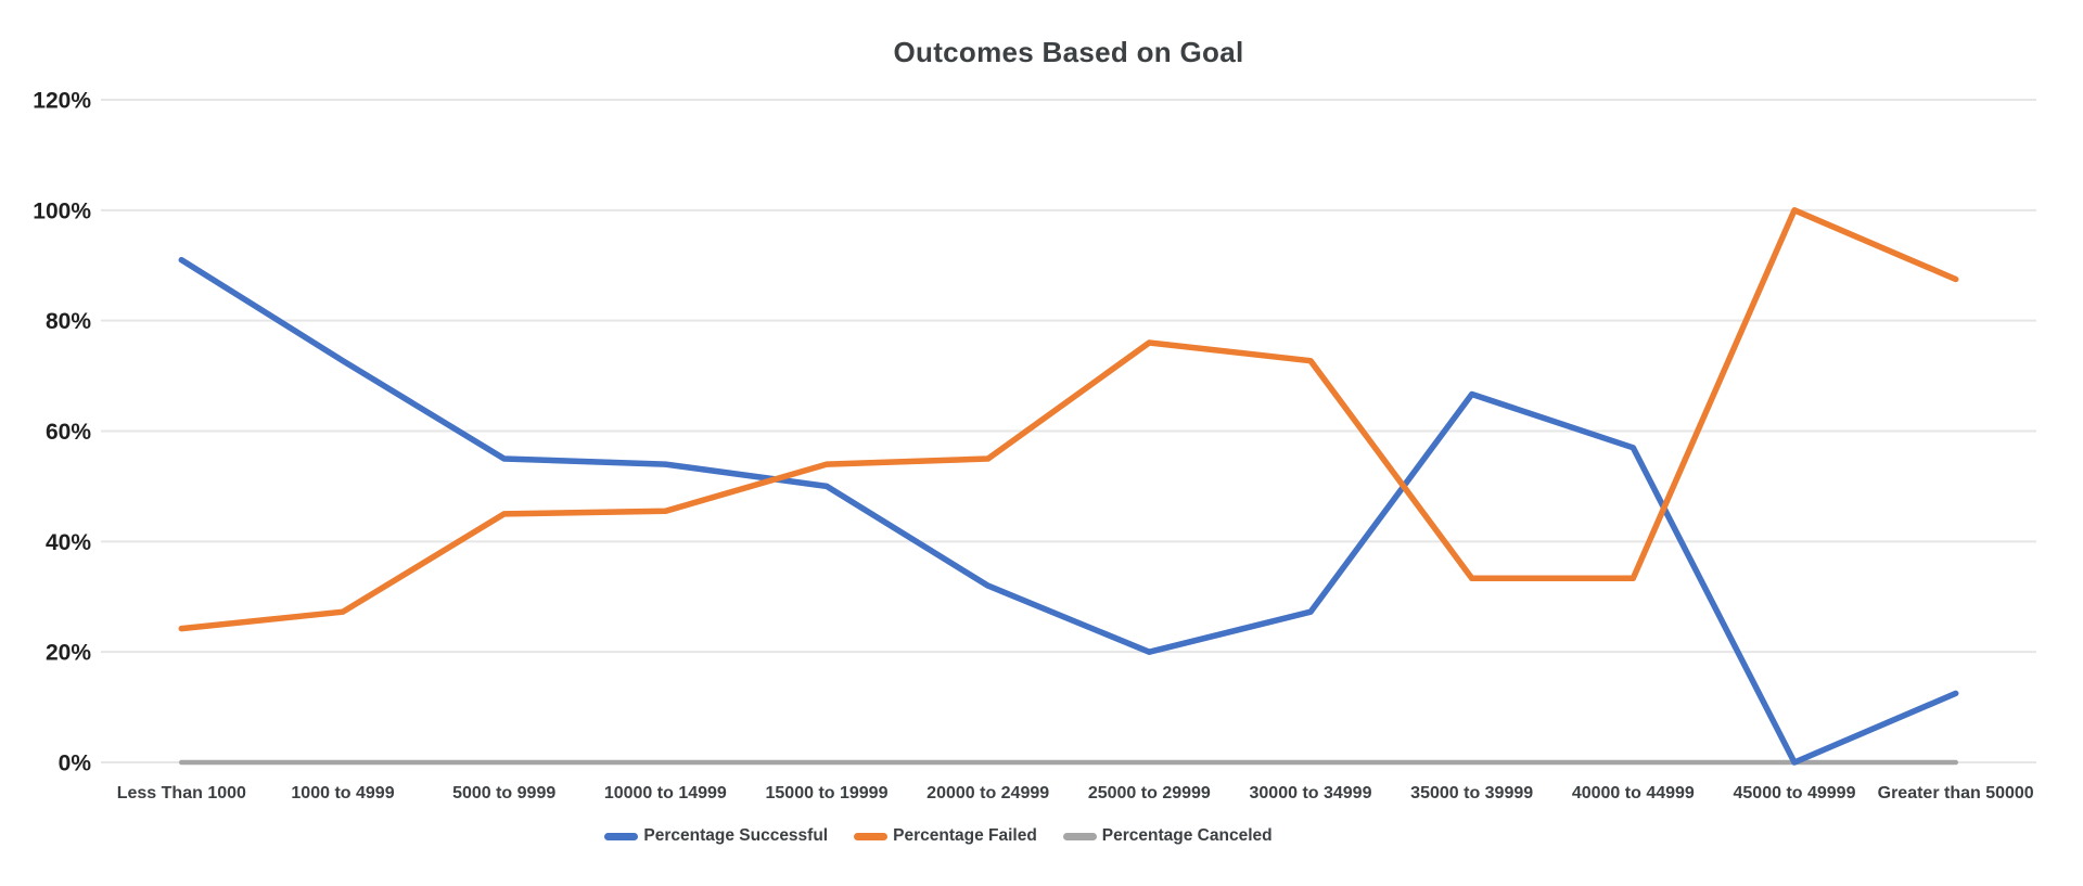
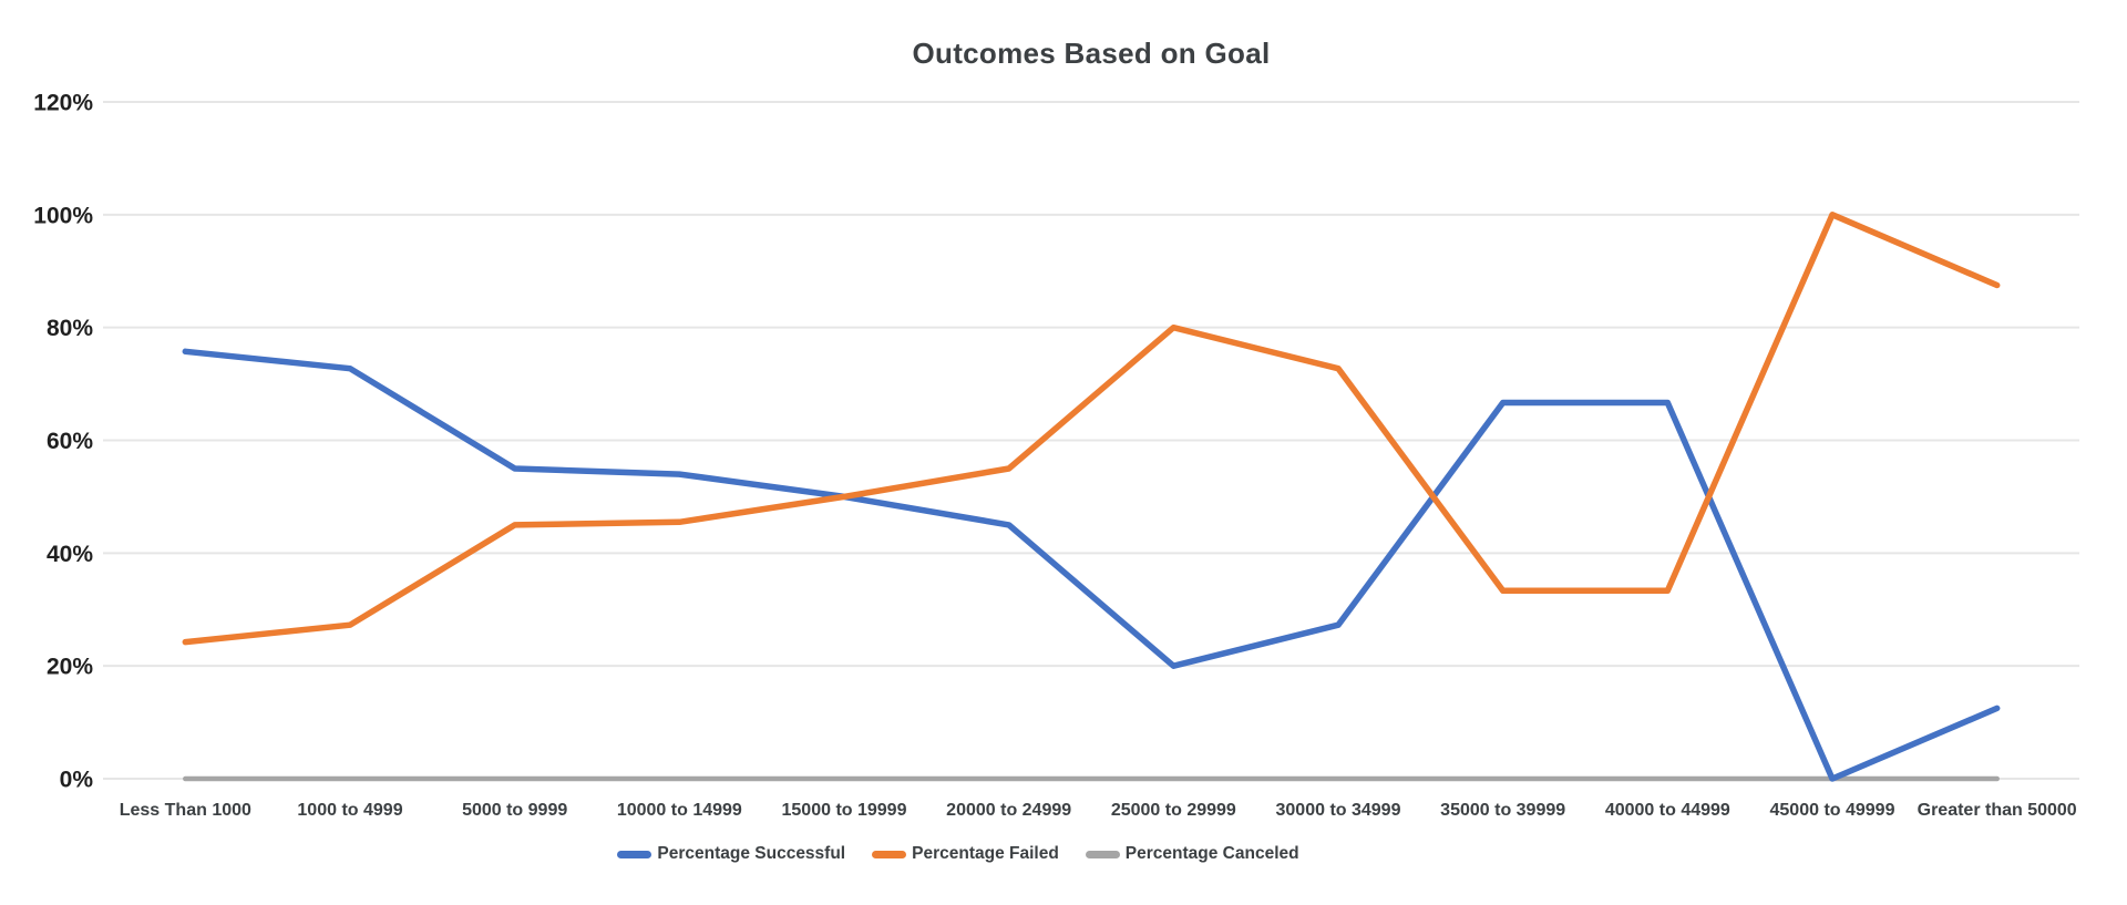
Percentage Successful/Less Than 1000: 91% -> 76%
Percentage Failed/15000 to 19999: 54% -> 50%
Percentage Successful/20000 to 24999: 32% -> 45%
Percentage Failed/25000 to 29999: 76% -> 80%
Percentage Successful/40000 to 44999: 57% -> 67%
